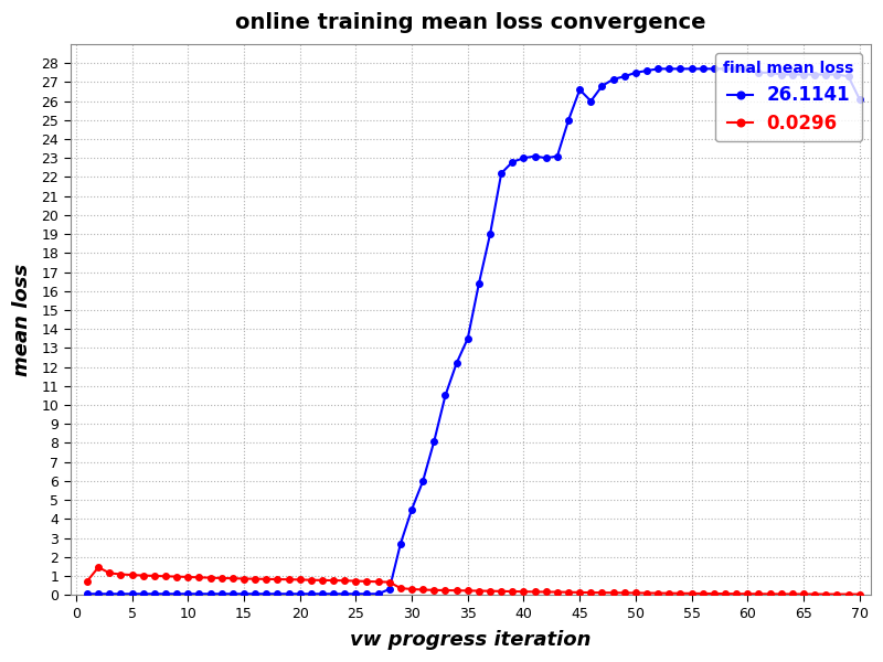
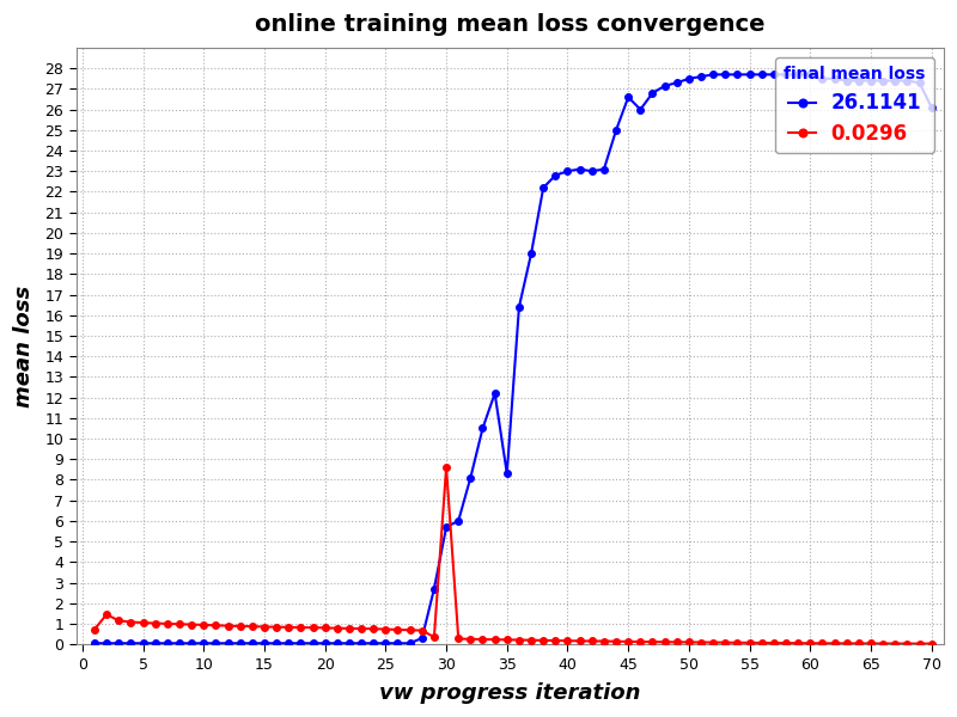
26.1141/30: 4.5 -> 5.7
0.0296/30: 0.3 -> 8.6
26.1141/35: 13.5 -> 8.3
